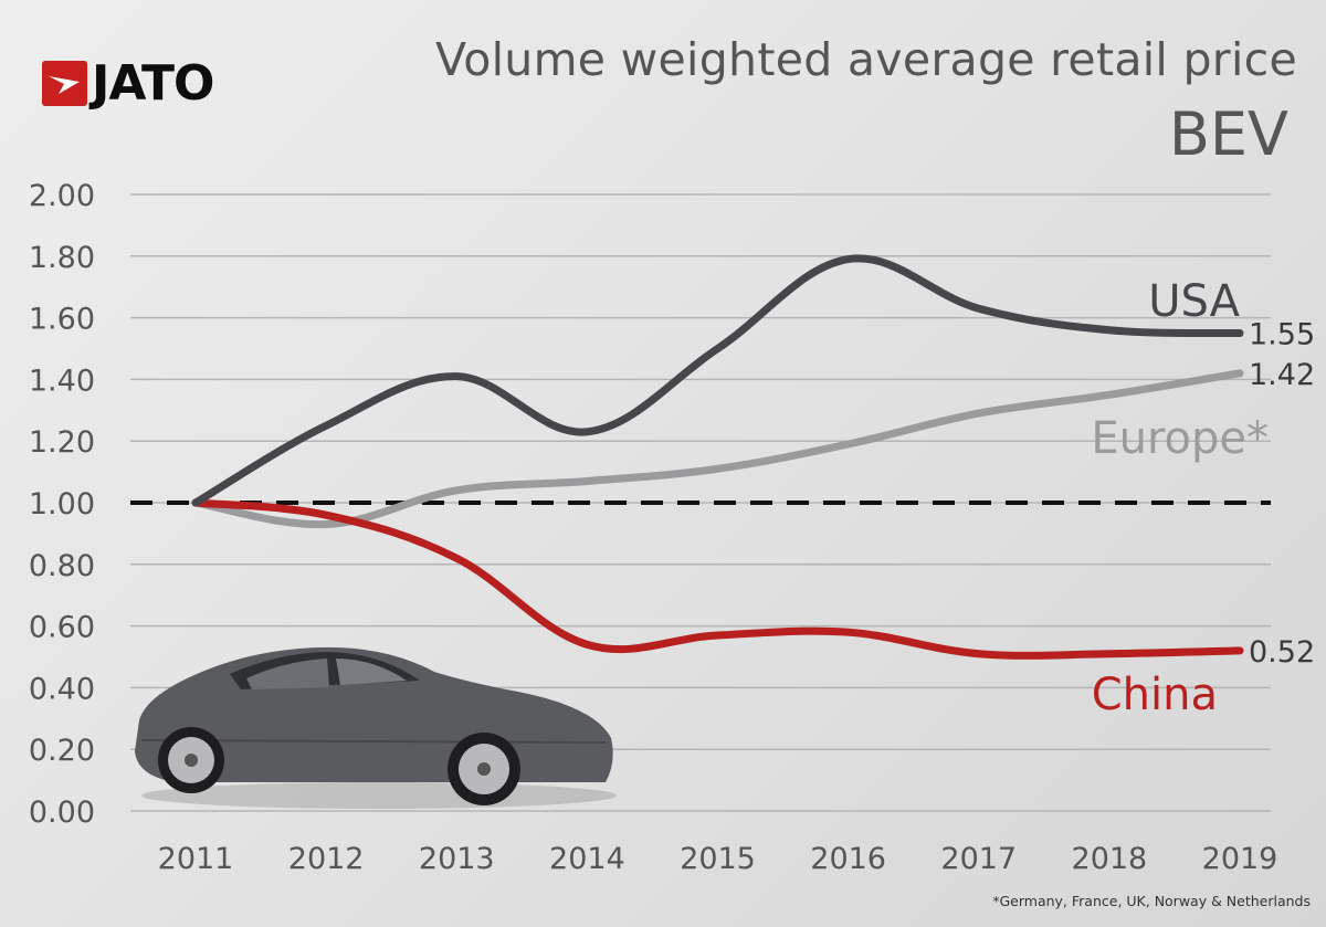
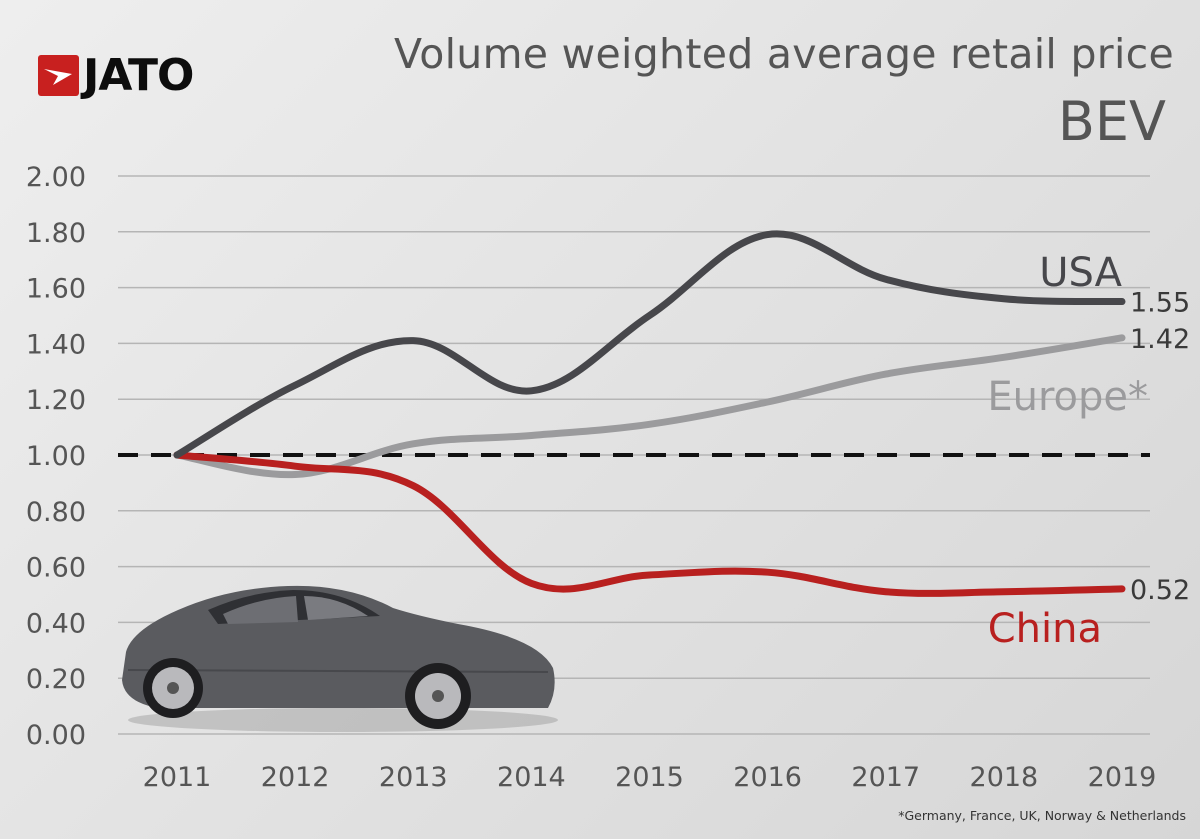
China/2013: 0.82 -> 0.89
